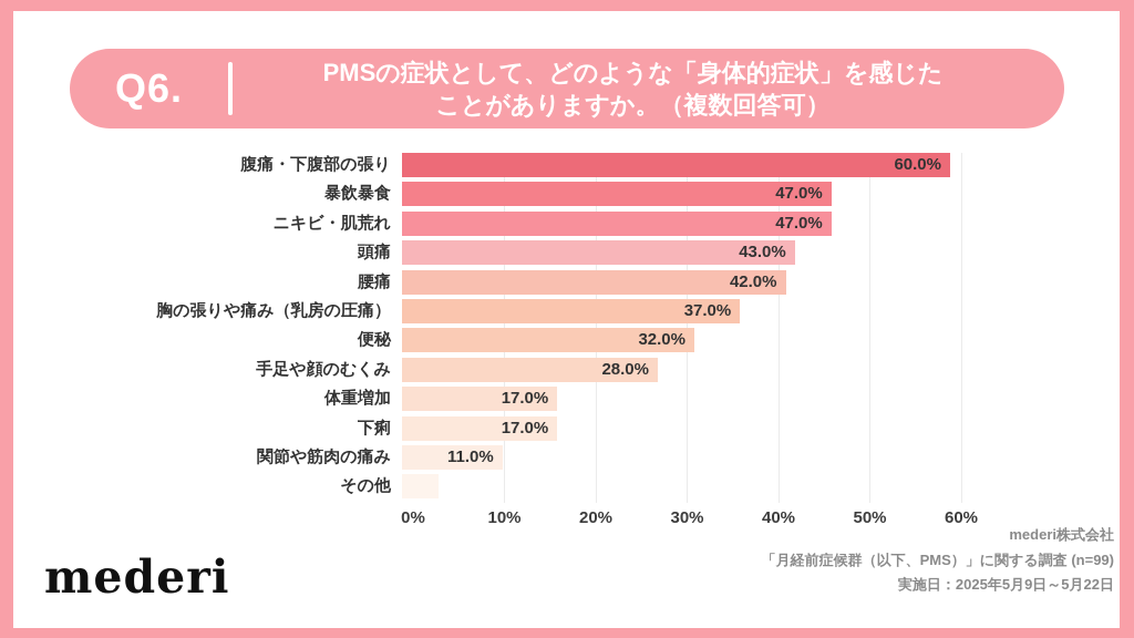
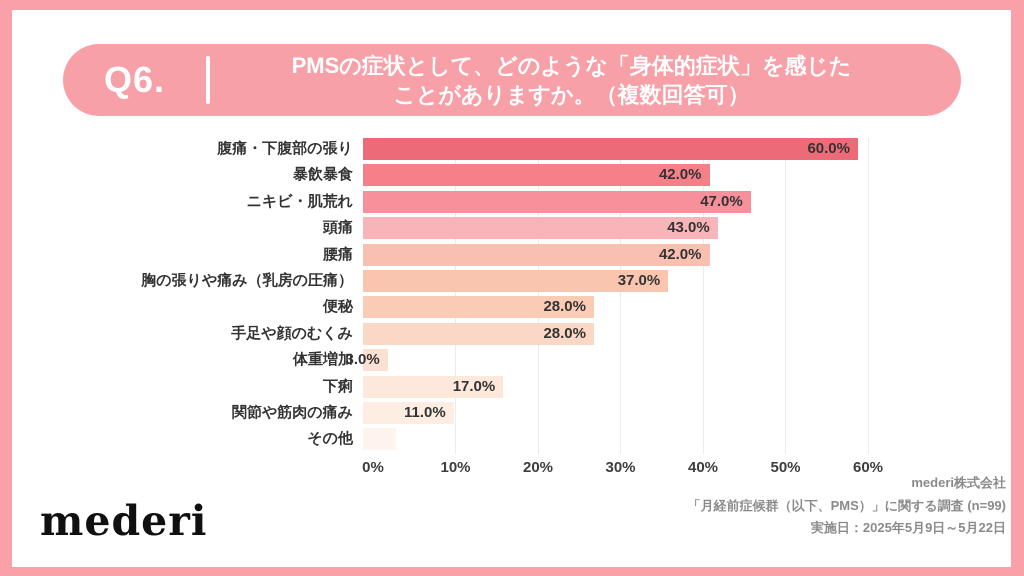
暴飲暴食: 47.0% -> 42.0%
便秘: 32.0% -> 28.0%
体重増加: 17.0% -> 3.0%
